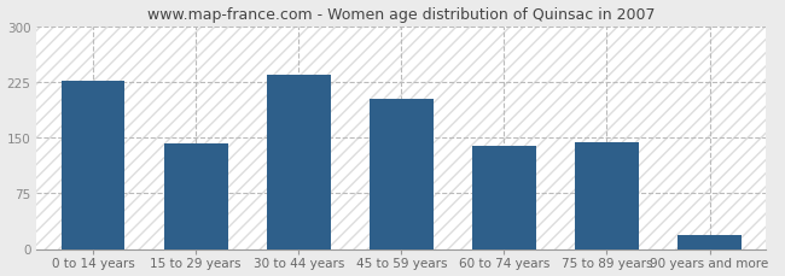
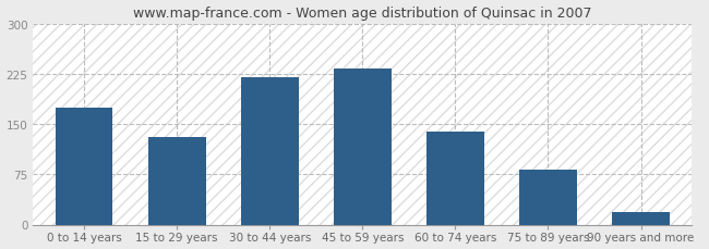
0 to 14 years: 226 -> 175
15 to 29 years: 142 -> 130
30 to 44 years: 234 -> 220
45 to 59 years: 202 -> 232
75 to 89 years: 144 -> 82
